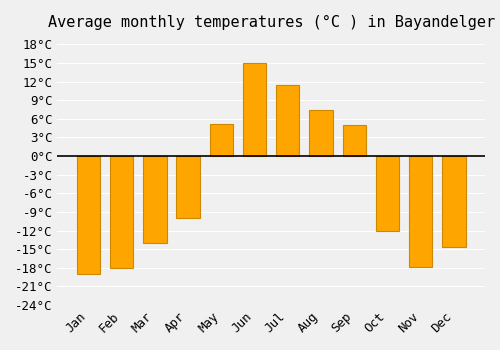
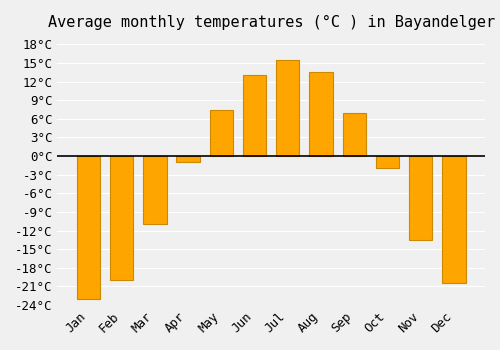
Jan: -19.0°C -> -23.0°C
Feb: -18.0°C -> -20.0°C
Mar: -14.0°C -> -11.0°C
Apr: -10.0°C -> -1.0°C
May: 5.2°C -> 7.5°C
Jun: 15.0°C -> 13.0°C
Jul: 11.4°C -> 15.5°C
Aug: 7.4°C -> 13.5°C
Sep: 5.0°C -> 7.0°C
Oct: -12.0°C -> -2.0°C
Nov: -17.8°C -> -13.5°C
Dec: -14.6°C -> -20.5°C
